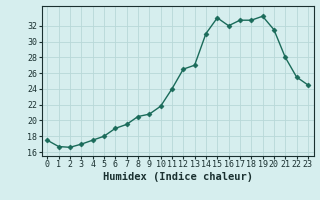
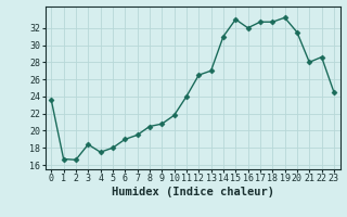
0: 17.5 -> 23.6
3: 17.0 -> 18.4
22: 25.5 -> 28.6
